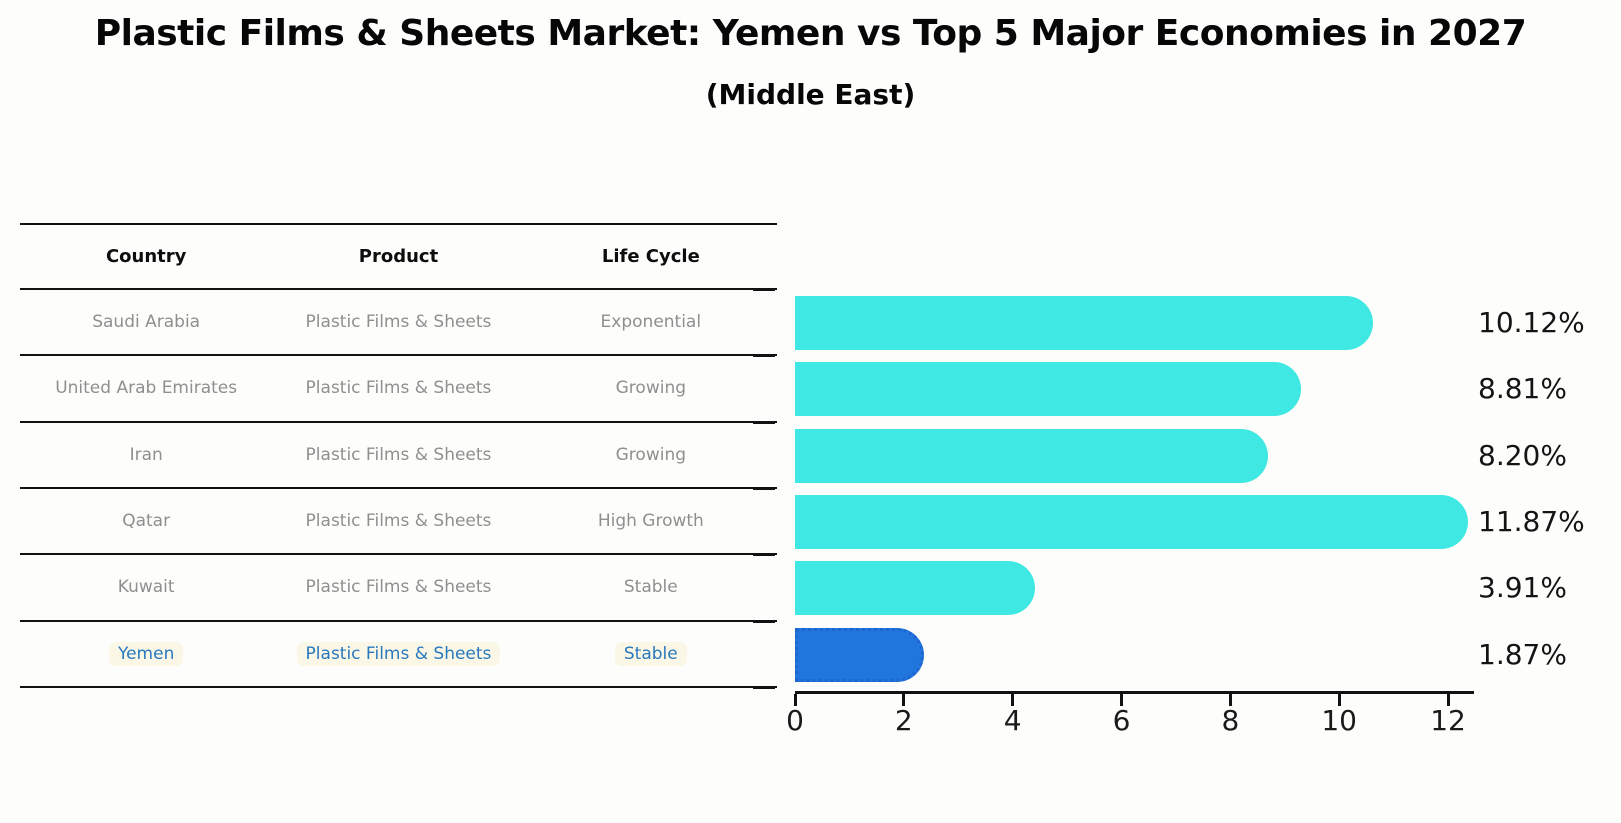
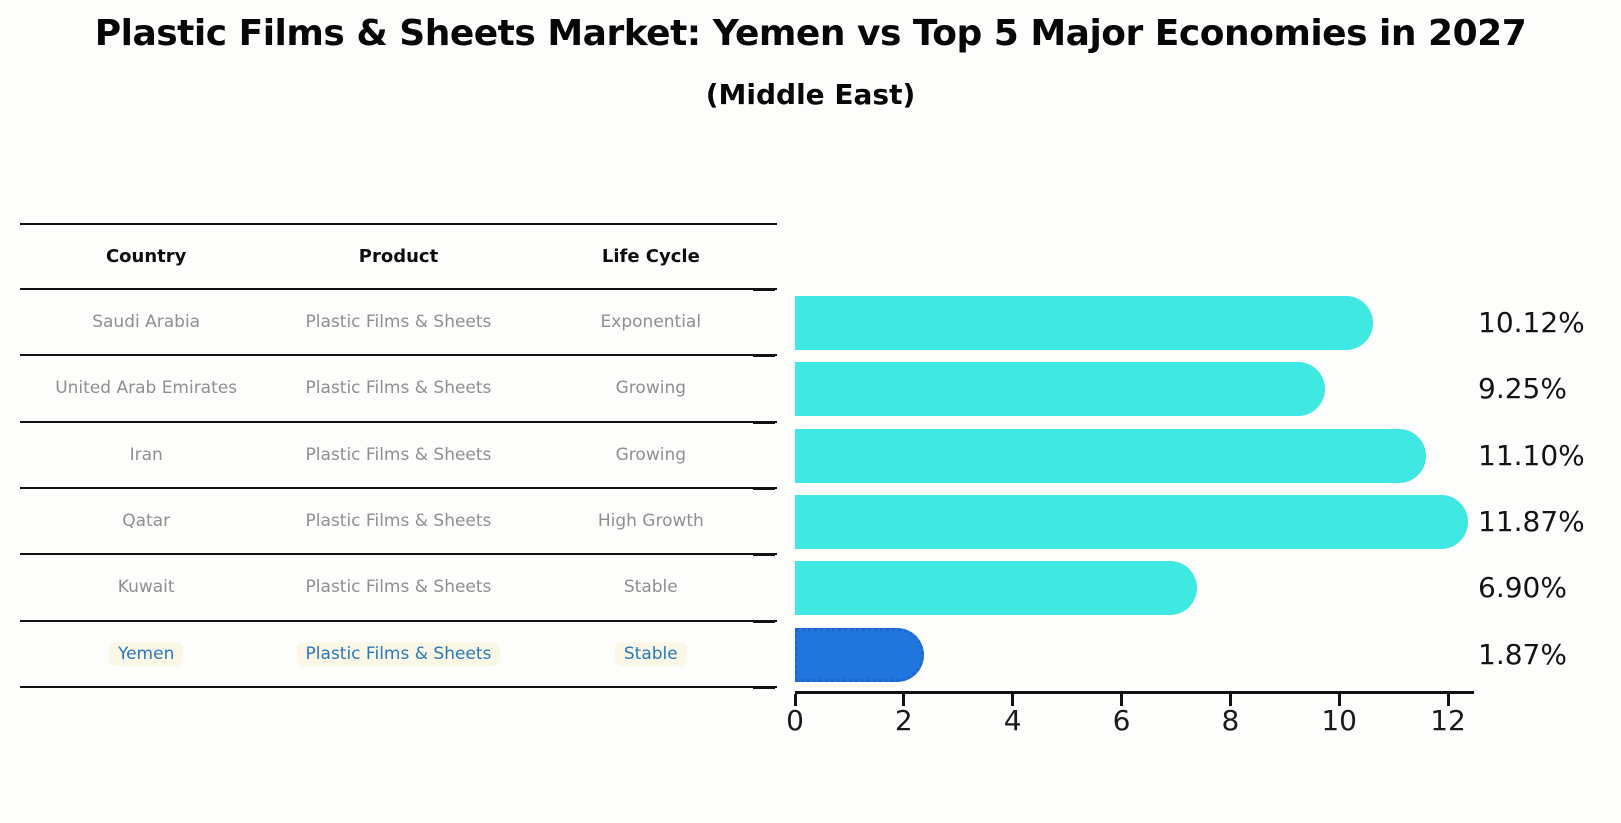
United Arab Emirates: 8.81% -> 9.25%
Iran: 8.20% -> 11.10%
Kuwait: 3.91% -> 6.90%
